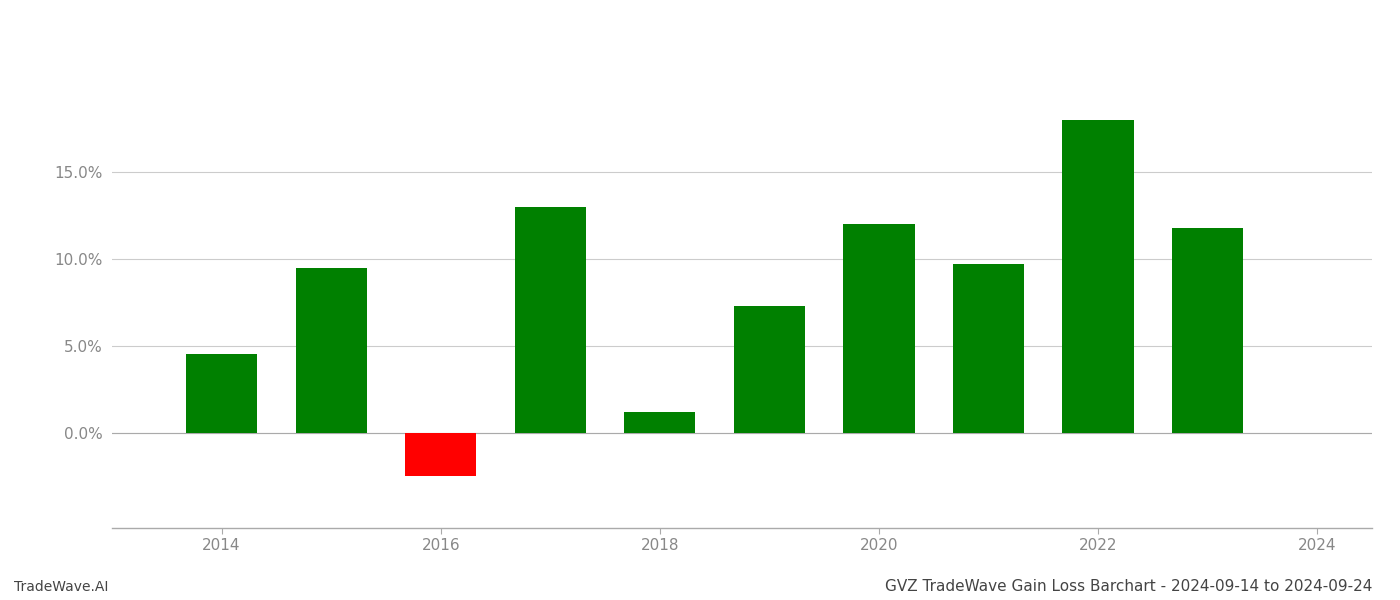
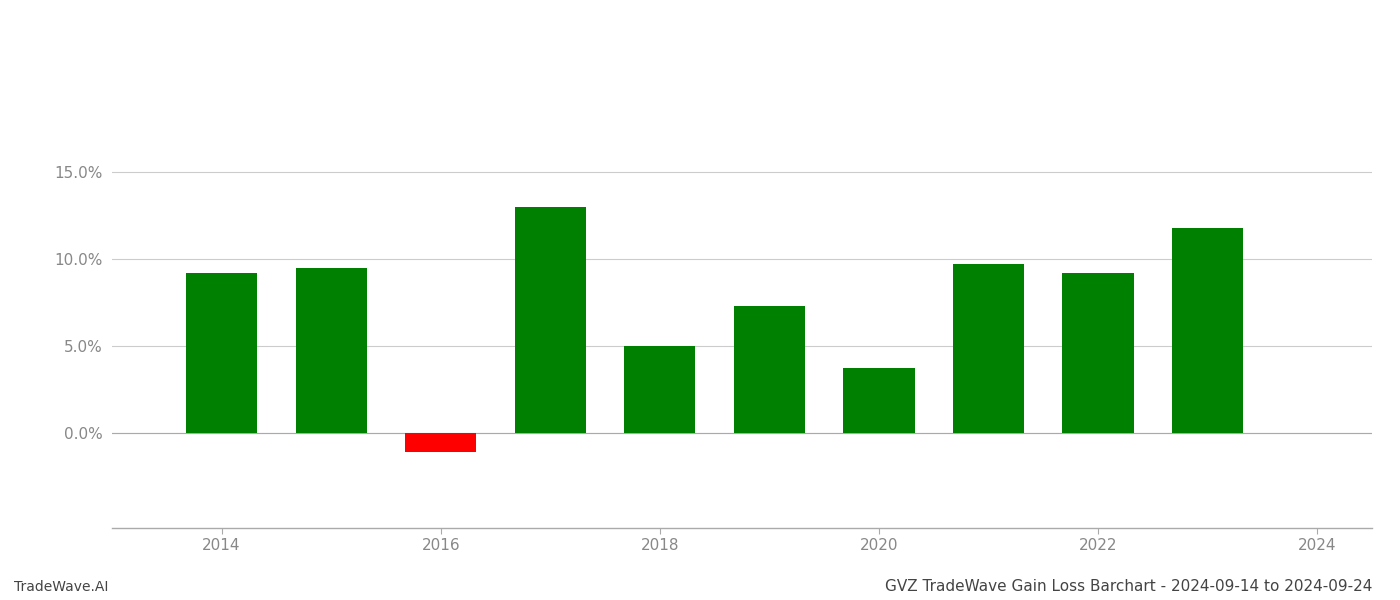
2014: 4.5% -> 9.2%
2016: -2.5% -> -1.1%
2018: 1.2% -> 5.0%
2020: 12.0% -> 3.7%
2022: 18.0% -> 9.2%
